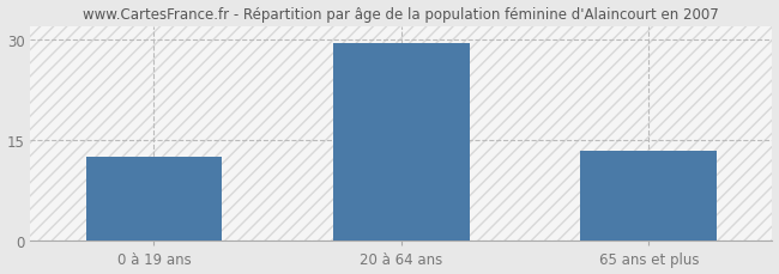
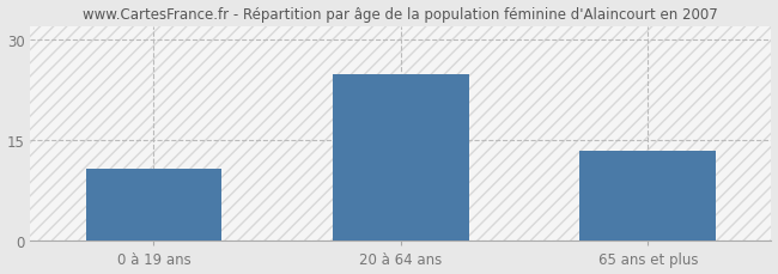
0 à 19 ans: 12.5 -> 10.8
20 à 64 ans: 29.5 -> 24.8
